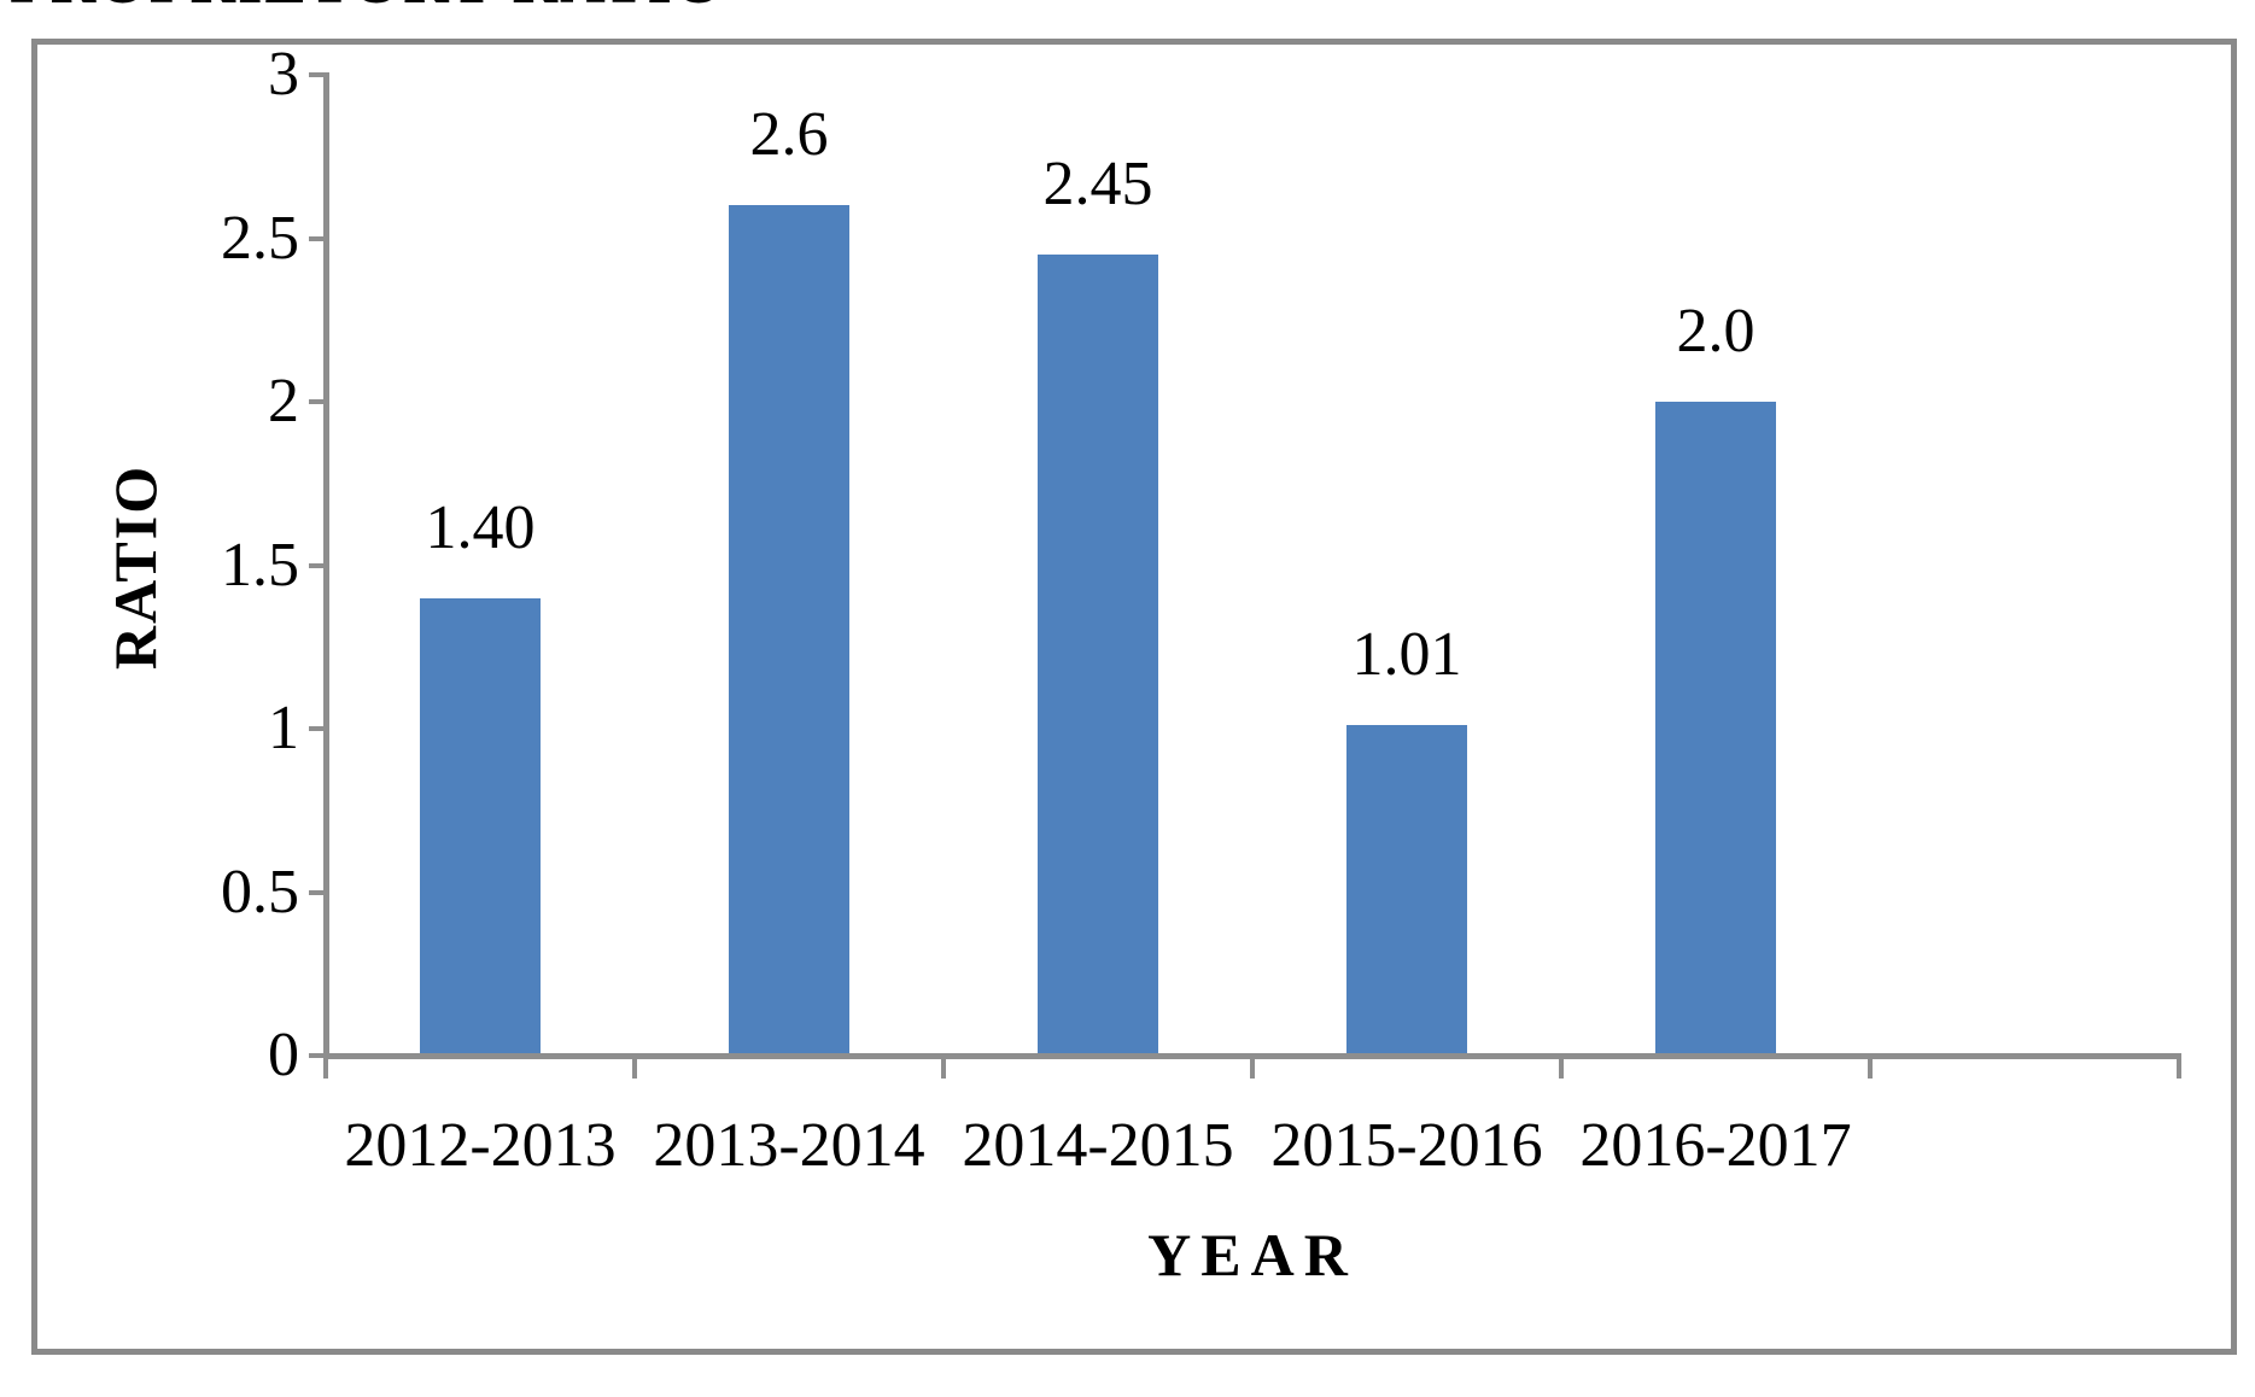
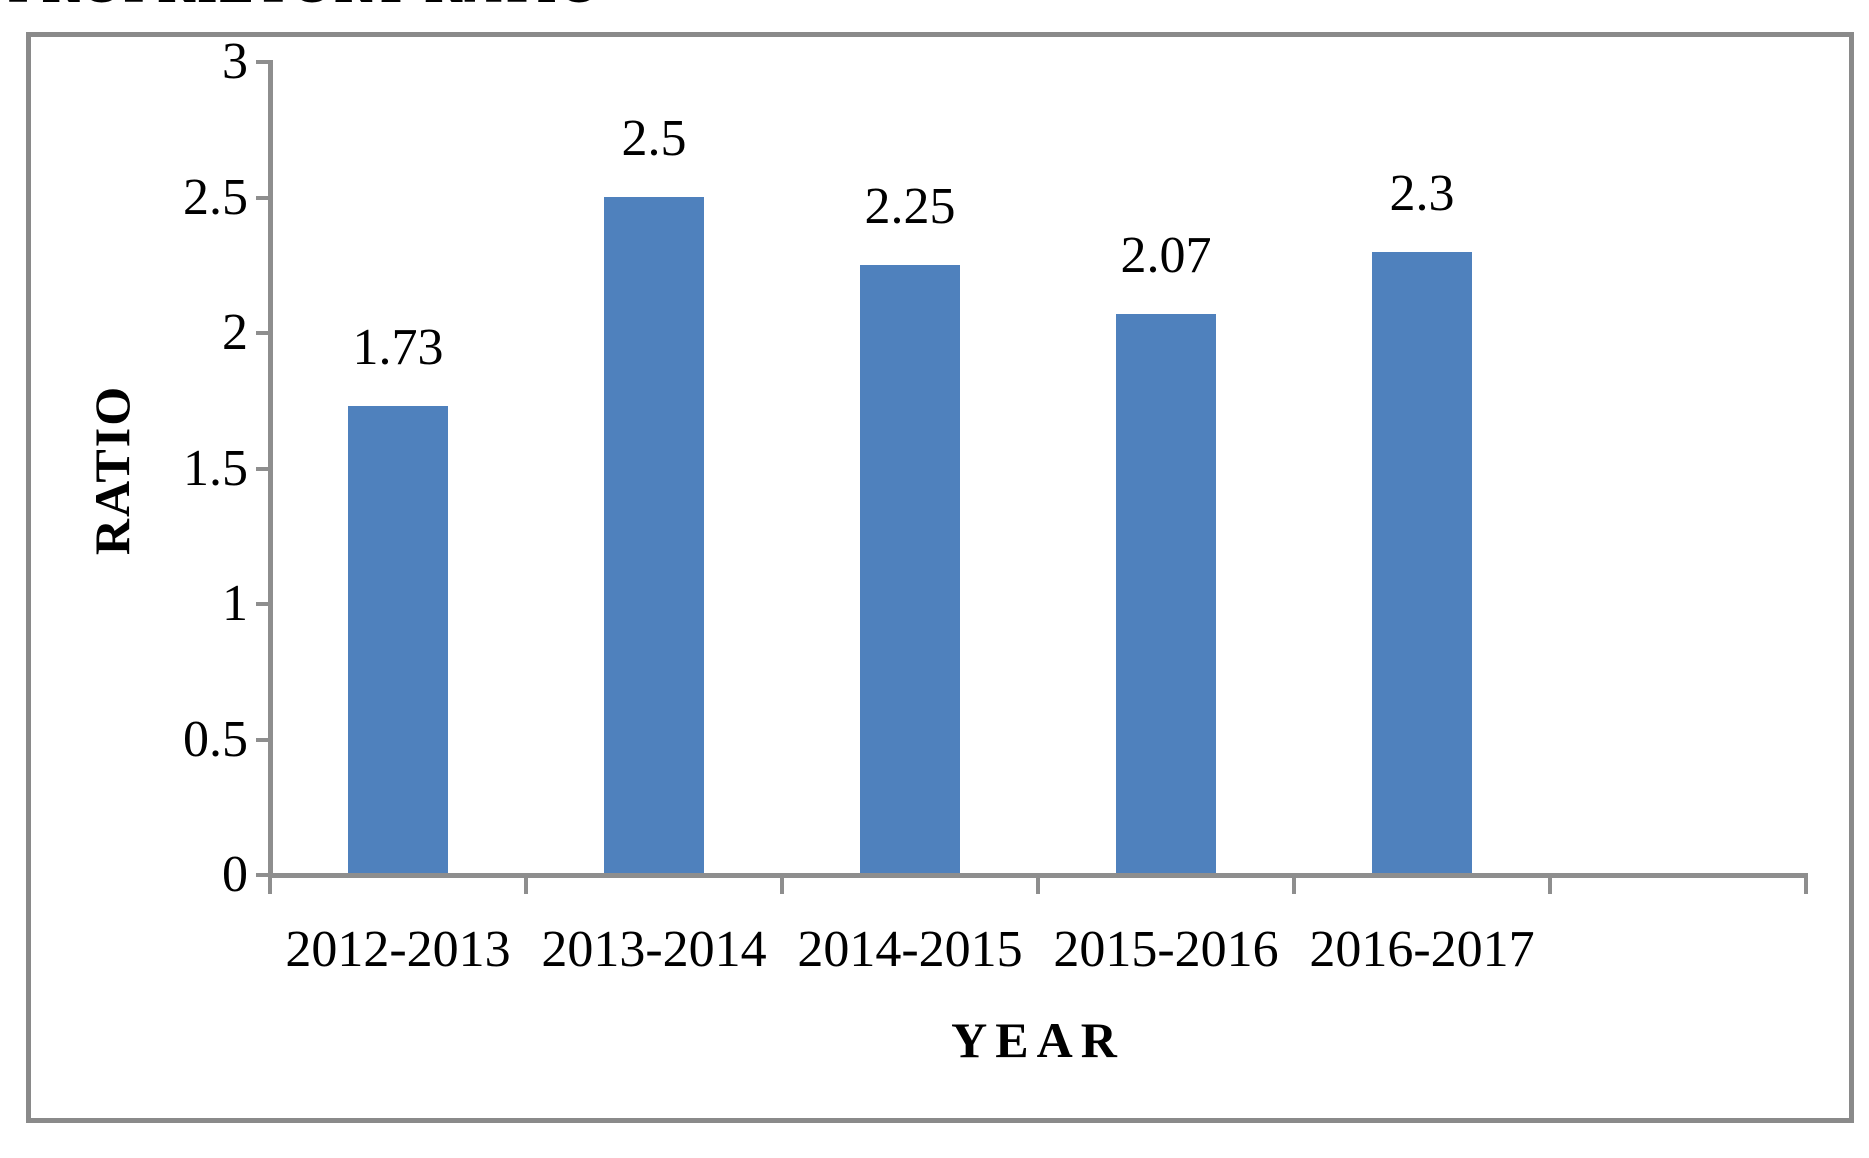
2012-2013: 1.40 -> 1.73
2013-2014: 2.6 -> 2.5
2014-2015: 2.45 -> 2.25
2015-2016: 1.01 -> 2.07
2016-2017: 2.0 -> 2.3
